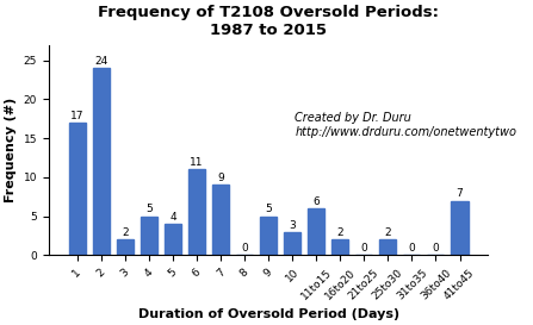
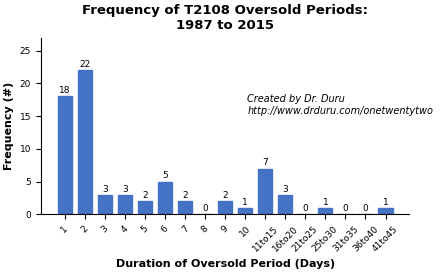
1: 17 -> 18
2: 24 -> 22
3: 2 -> 3
4: 5 -> 3
5: 4 -> 2
6: 11 -> 5
7: 9 -> 2
9: 5 -> 2
10: 3 -> 1
11to15: 6 -> 7
16to20: 2 -> 3
25to30: 2 -> 1
41to45: 7 -> 1
